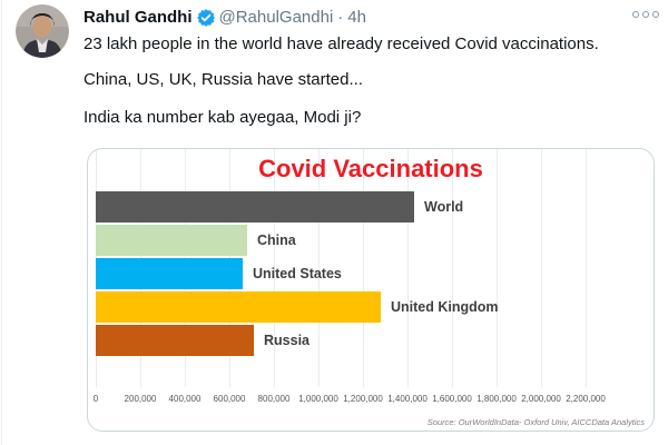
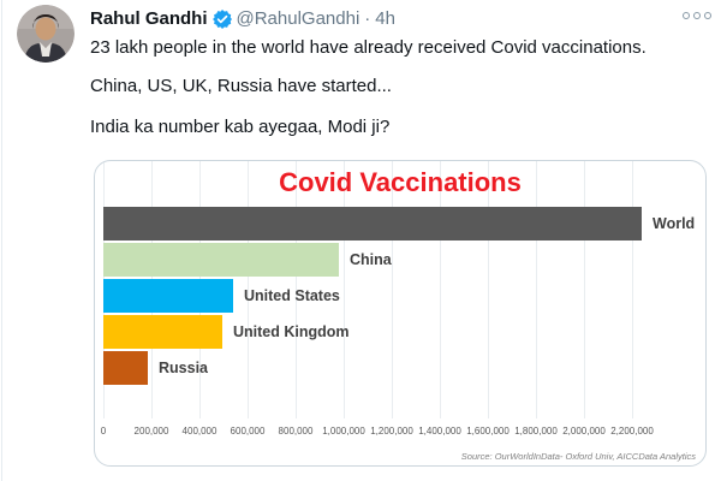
World: 1430000 -> 2240000
China: 680000 -> 980000
United States: 660000 -> 540000
United Kingdom: 1280000 -> 500000
Russia: 710000 -> 180000
